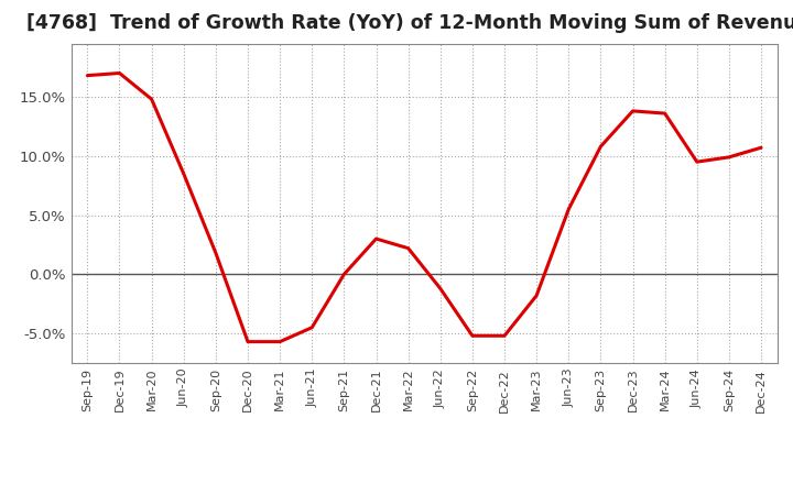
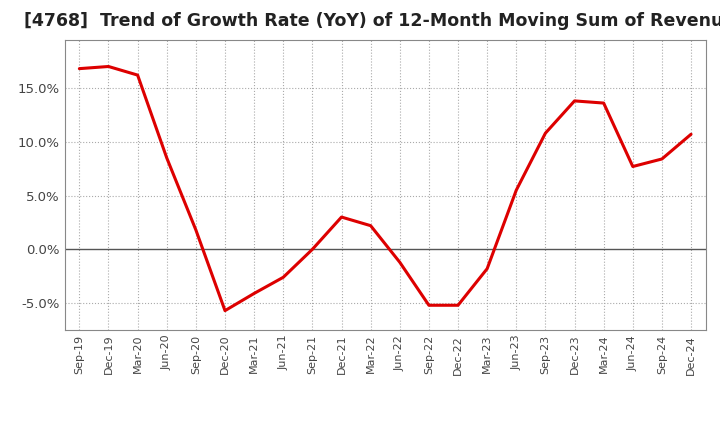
Mar-20: 14.8% -> 16.2%
Mar-21: -5.7% -> -4.1%
Jun-21: -4.5% -> -2.6%
Jun-24: 9.5% -> 7.7%
Sep-24: 9.9% -> 8.4%
